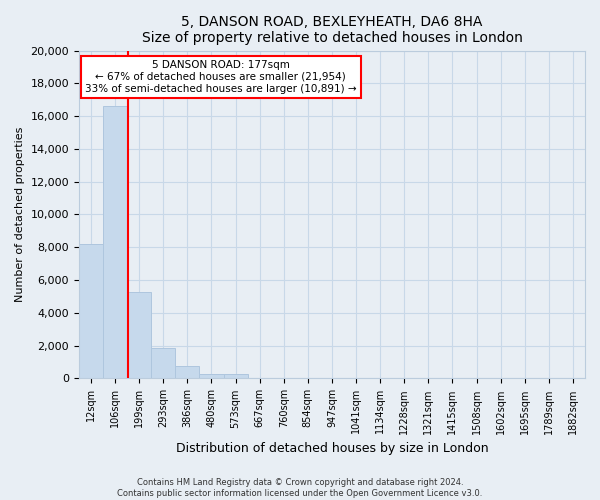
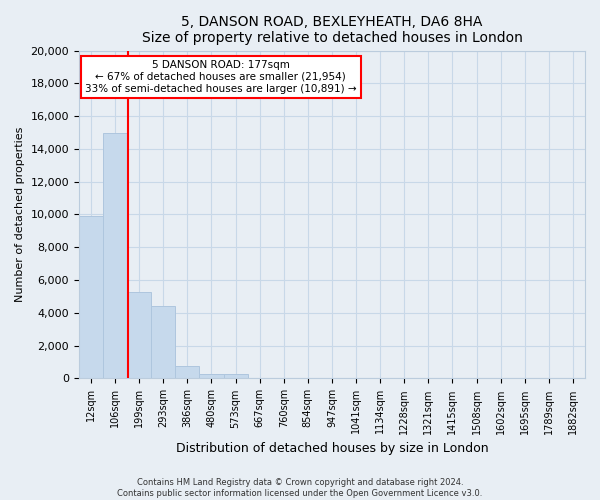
12sqm: 8,200 -> 9,900
106sqm: 16,600 -> 15,000
293sqm: 1,800 -> 4,400
